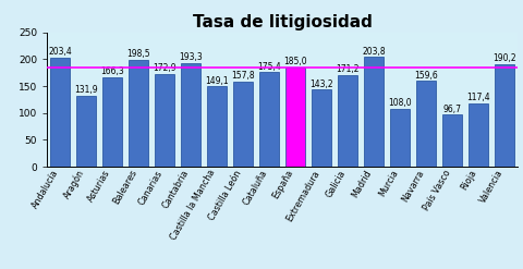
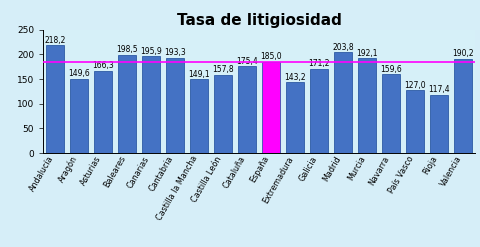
Andalucía: 203,4 -> 218,2
Aragón: 131,9 -> 149,6
Canarias: 172,9 -> 195,9
Murcia: 108,0 -> 192,1
País Vasco: 96,7 -> 127,0
